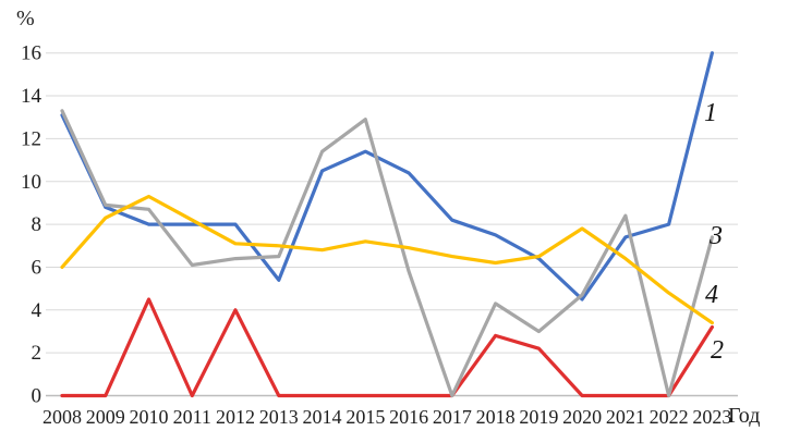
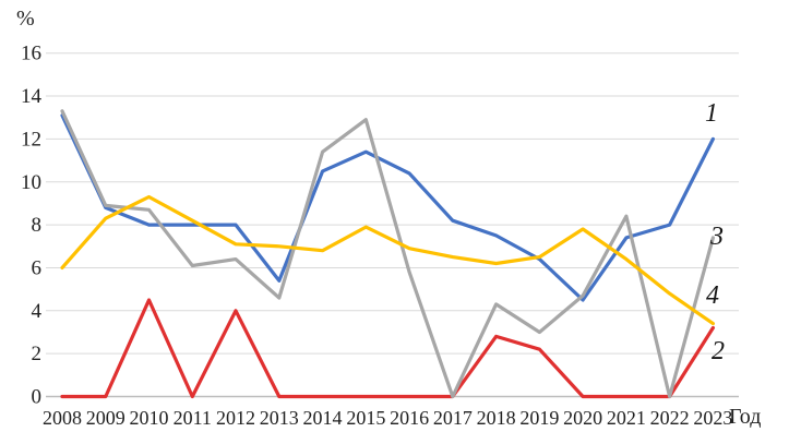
3/2013: 6.5 -> 4.6
4/2015: 7.2 -> 7.9
1/2023: 16.0 -> 12.0
